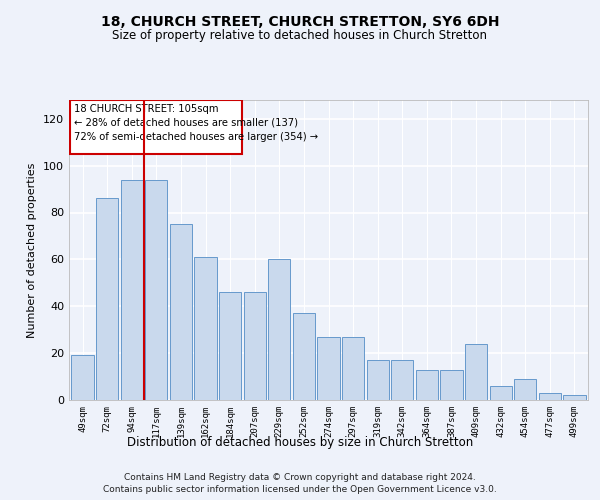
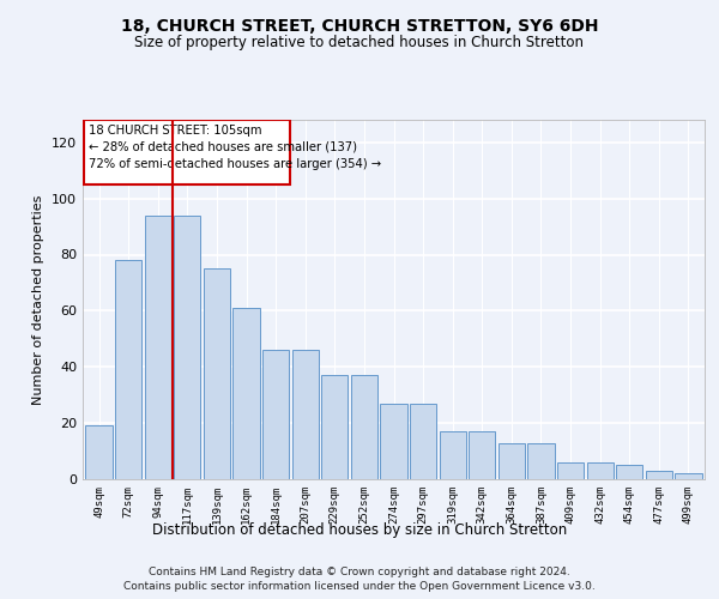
72sqm: 86 -> 78
229sqm: 60 -> 37
409sqm: 24 -> 6
454sqm: 9 -> 5
